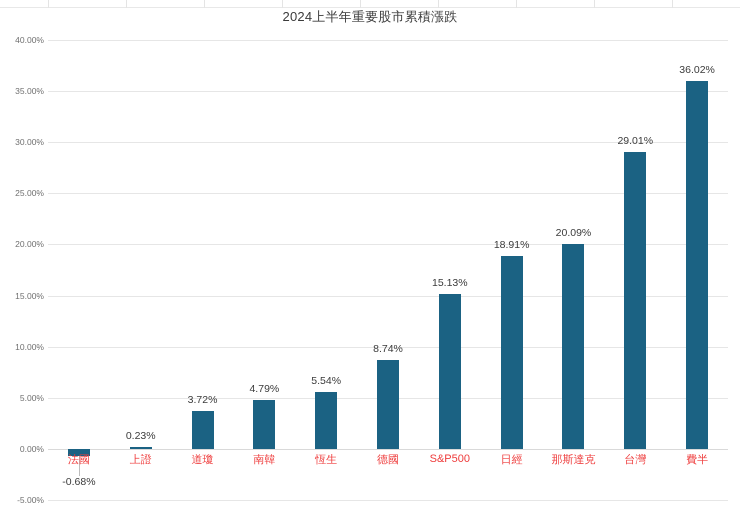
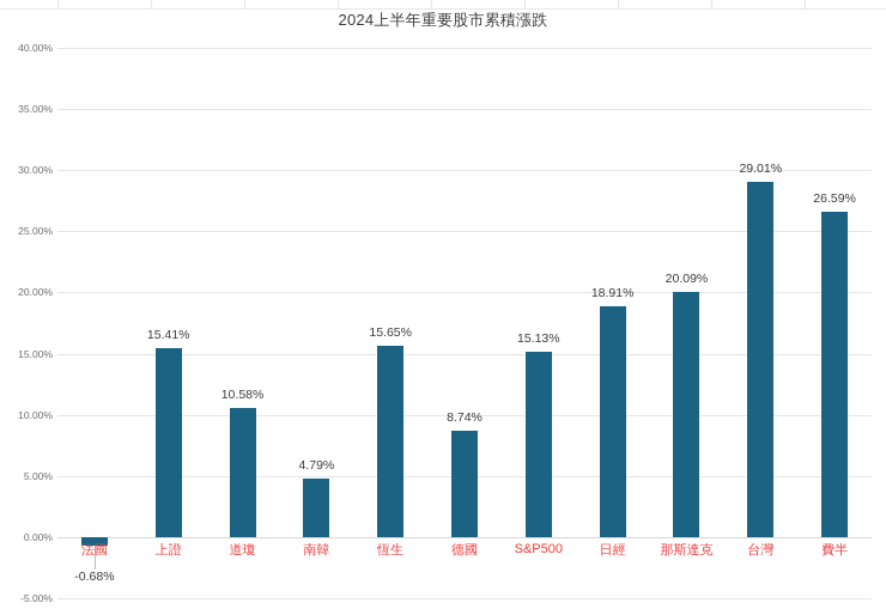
上證: 0.23% -> 15.41%
道瓊: 3.72% -> 10.58%
恆生: 5.54% -> 15.65%
費半: 36.02% -> 26.59%
